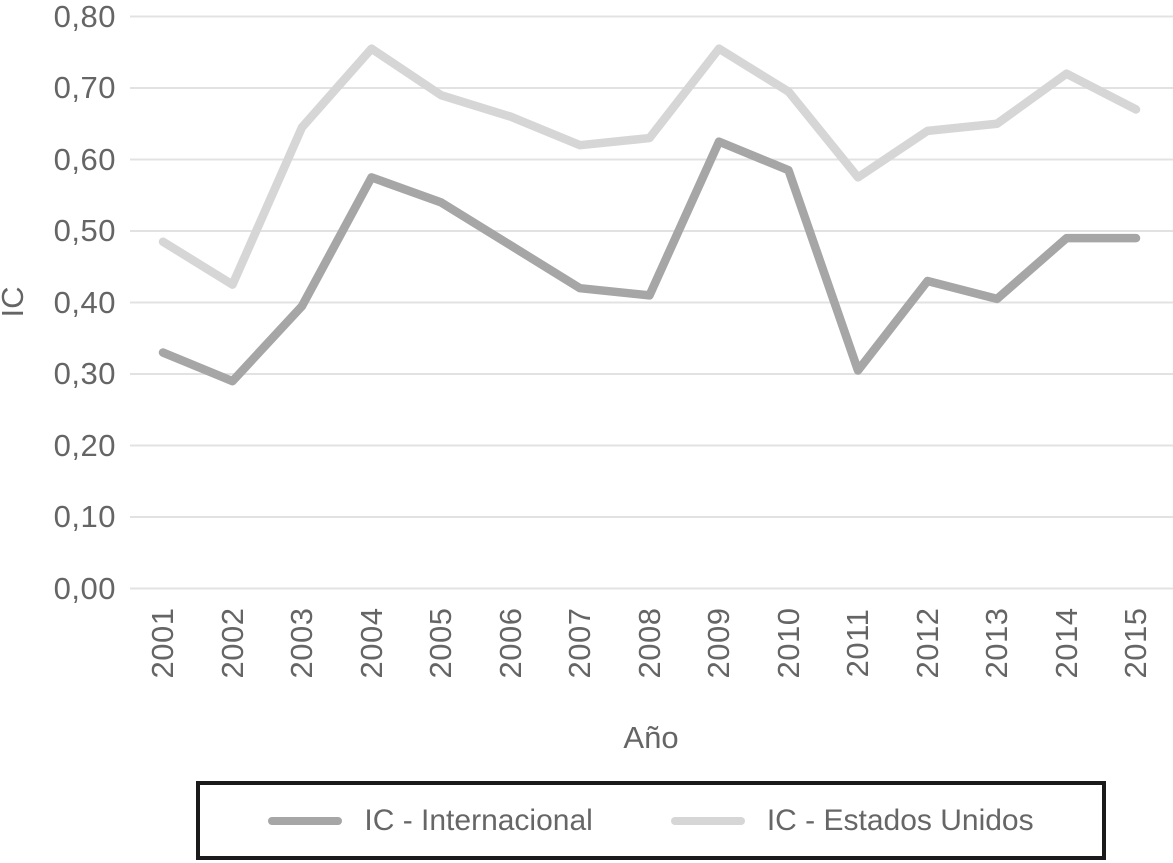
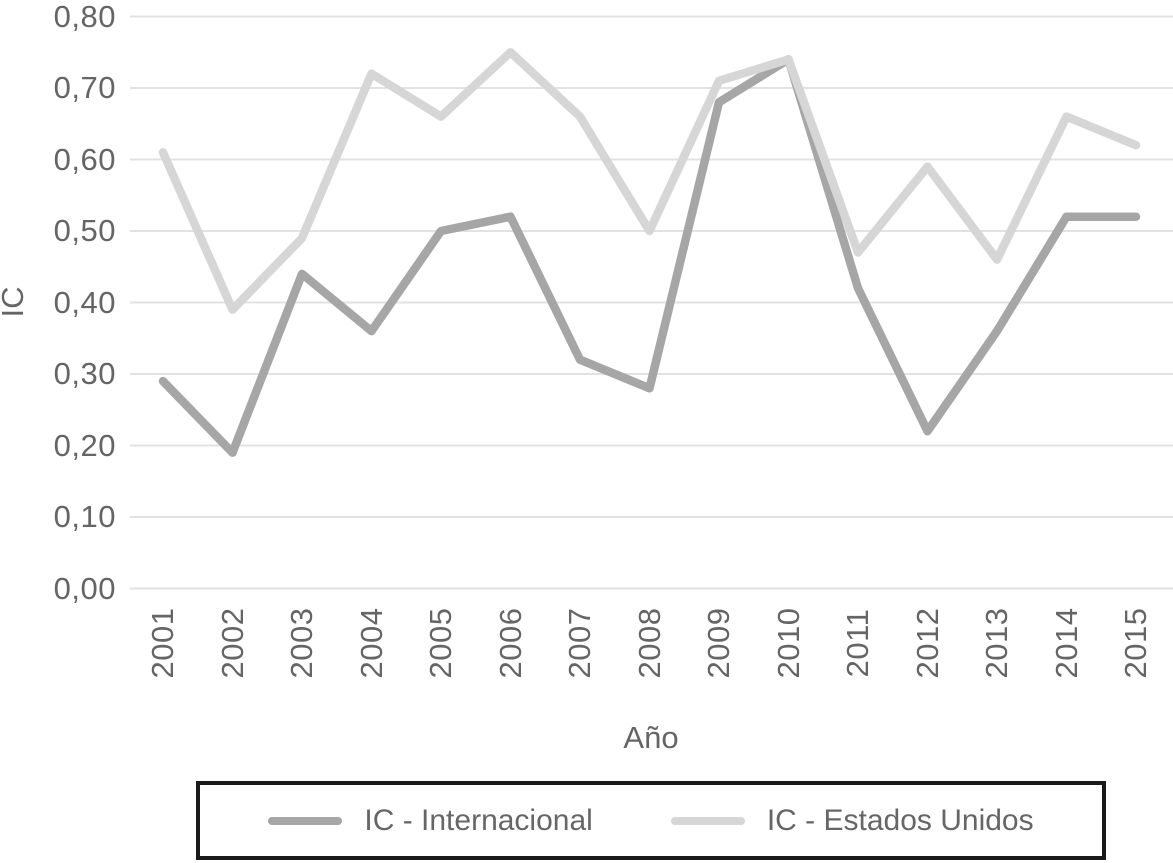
IC - Internacional/2001: 0,33 -> 0,29
IC - Estados Unidos/2001: 0,48 -> 0,61
IC - Internacional/2002: 0,29 -> 0,19
IC - Estados Unidos/2002: 0,42 -> 0,39
IC - Internacional/2003: 0,40 -> 0,44
IC - Estados Unidos/2003: 0,65 -> 0,49
IC - Internacional/2004: 0,57 -> 0,36
IC - Estados Unidos/2004: 0,76 -> 0,72
IC - Internacional/2005: 0,54 -> 0,50
IC - Estados Unidos/2005: 0,69 -> 0,66
IC - Internacional/2006: 0,48 -> 0,52
IC - Estados Unidos/2006: 0,66 -> 0,75
IC - Internacional/2007: 0,42 -> 0,32
IC - Estados Unidos/2007: 0,62 -> 0,66
IC - Internacional/2008: 0,41 -> 0,28
IC - Estados Unidos/2008: 0,63 -> 0,50
IC - Internacional/2009: 0,62 -> 0,68
IC - Estados Unidos/2009: 0,76 -> 0,71
IC - Internacional/2010: 0,58 -> 0,74
IC - Estados Unidos/2010: 0,69 -> 0,74
IC - Internacional/2011: 0,30 -> 0,42
IC - Estados Unidos/2011: 0,57 -> 0,47
IC - Internacional/2012: 0,43 -> 0,22
IC - Estados Unidos/2012: 0,64 -> 0,59
IC - Internacional/2013: 0,41 -> 0,36
IC - Estados Unidos/2013: 0,65 -> 0,46
IC - Internacional/2014: 0,49 -> 0,52
IC - Estados Unidos/2014: 0,72 -> 0,66
IC - Internacional/2015: 0,49 -> 0,52
IC - Estados Unidos/2015: 0,67 -> 0,62
